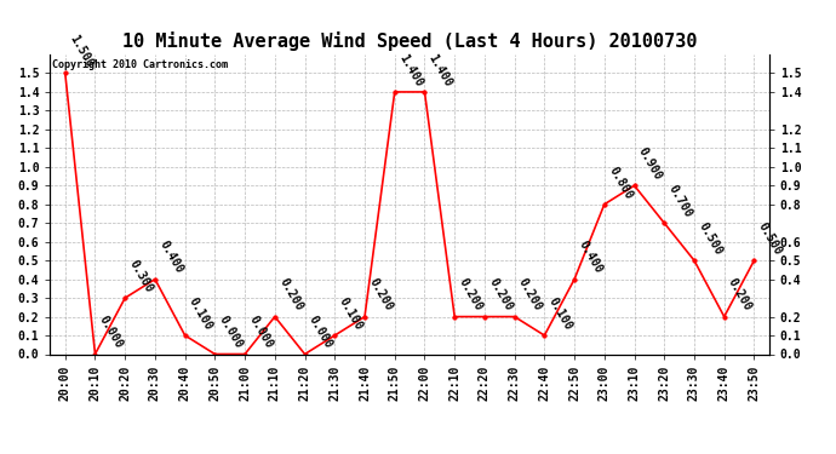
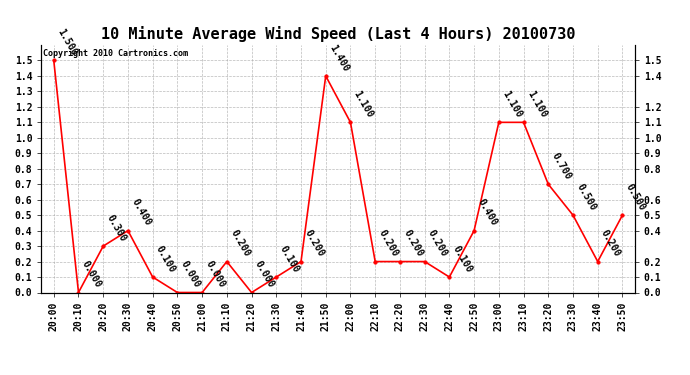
22:00: 1.400 -> 1.100
23:00: 0.800 -> 1.100
23:10: 0.900 -> 1.100
